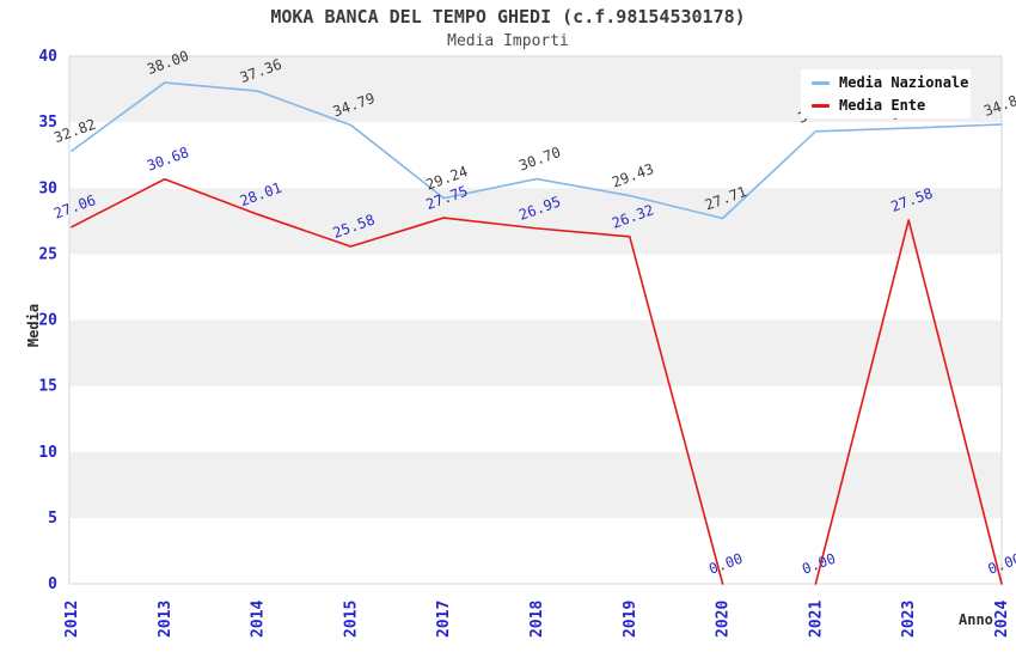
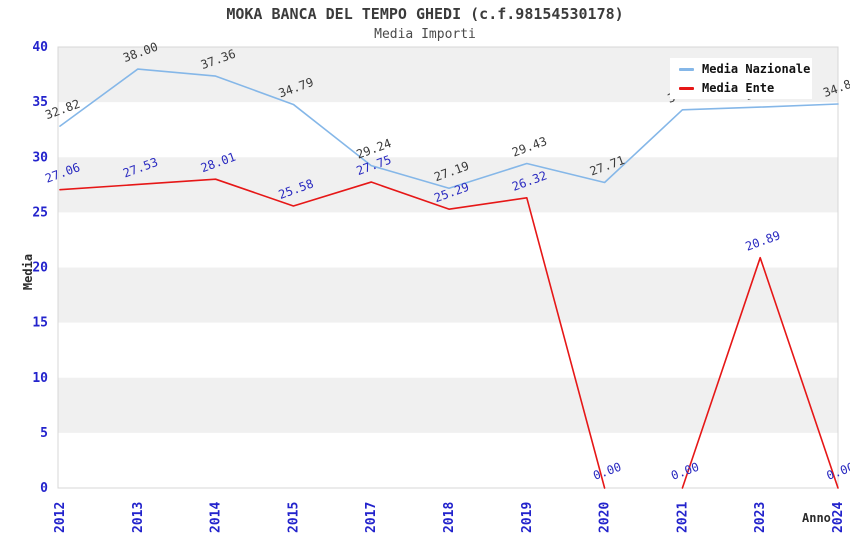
Media Ente/2013: 30.68 -> 27.53
Media Nazionale/2018: 30.70 -> 27.19
Media Ente/2018: 26.95 -> 25.29
Media Ente/2023: 27.58 -> 20.89
